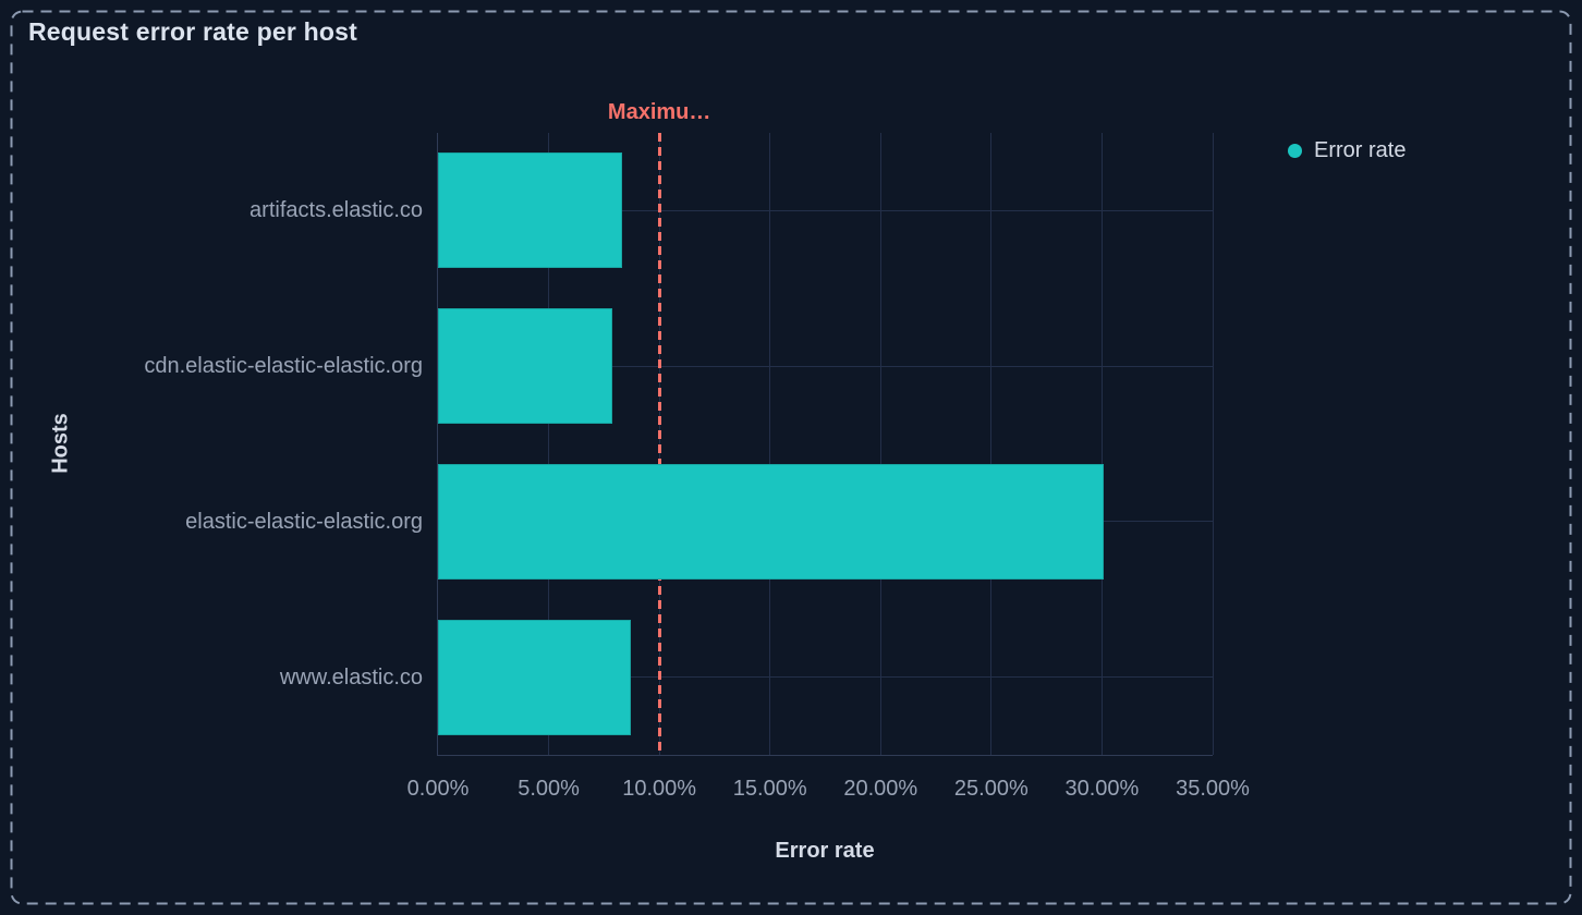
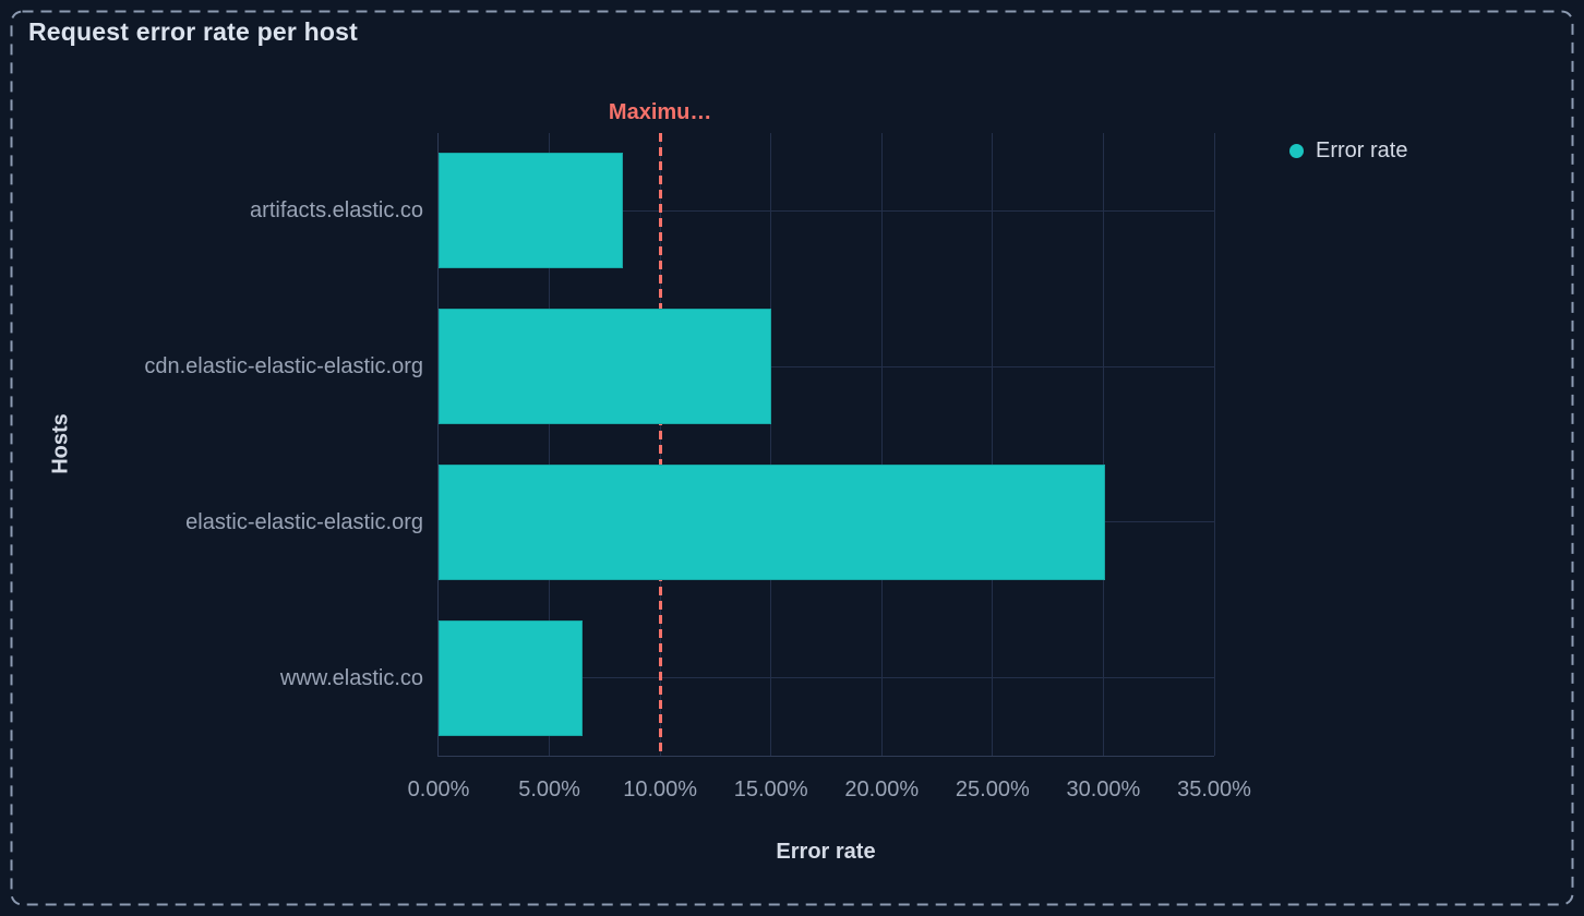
cdn.elastic-elastic-elastic.org: 7.9% -> 15.0%
www.elastic.co: 8.7% -> 6.5%
